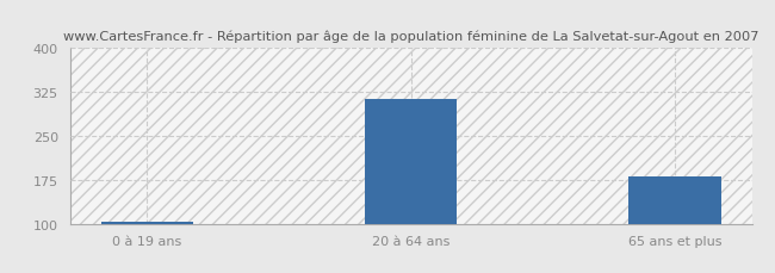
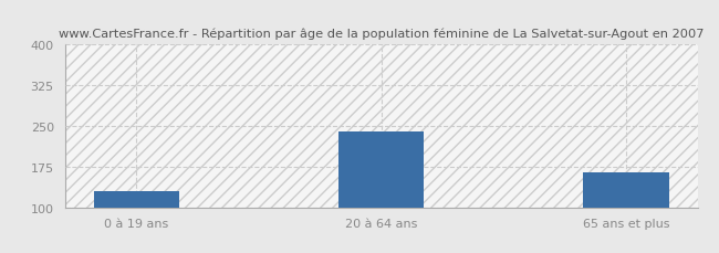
0 à 19 ans: 103 -> 130
20 à 64 ans: 313 -> 240
65 ans et plus: 181 -> 165
